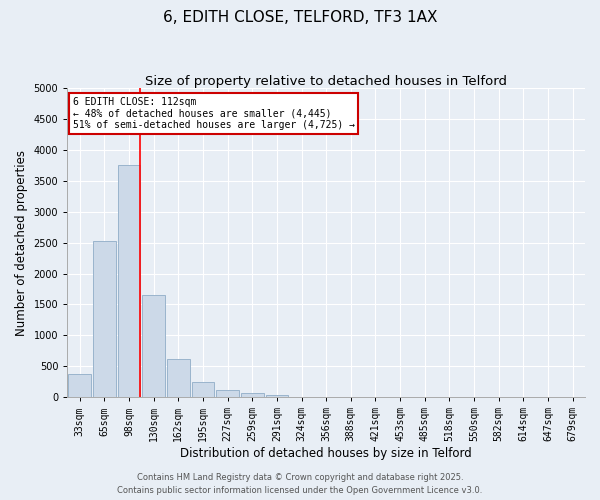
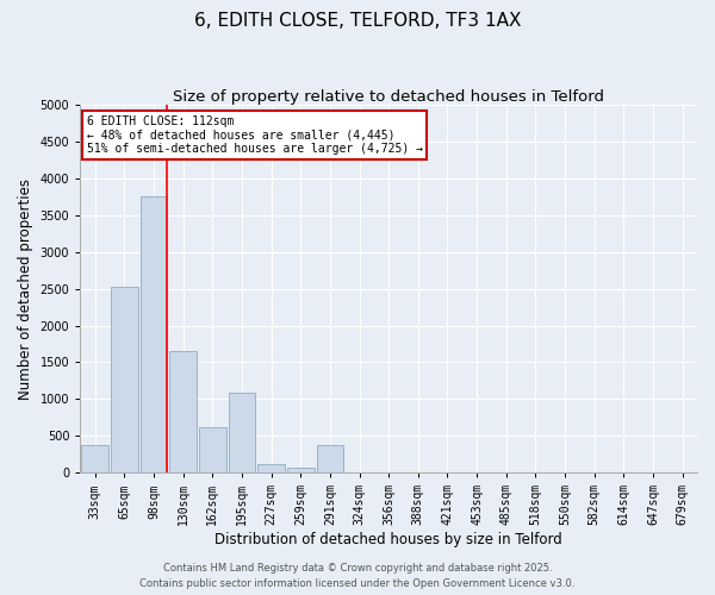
195sqm: 240 -> 1080
291sqm: 40 -> 380
